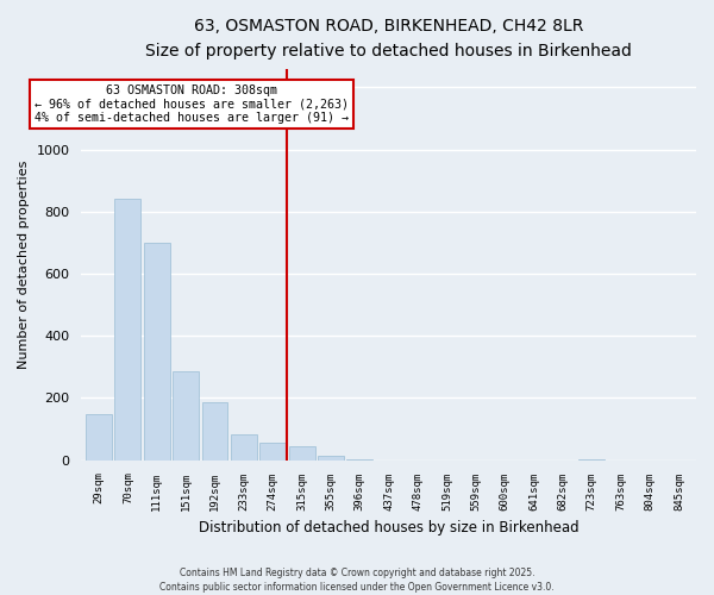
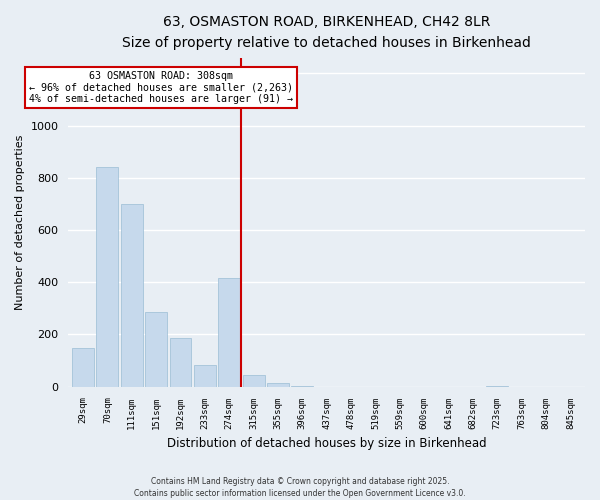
274sqm: 57 -> 415
